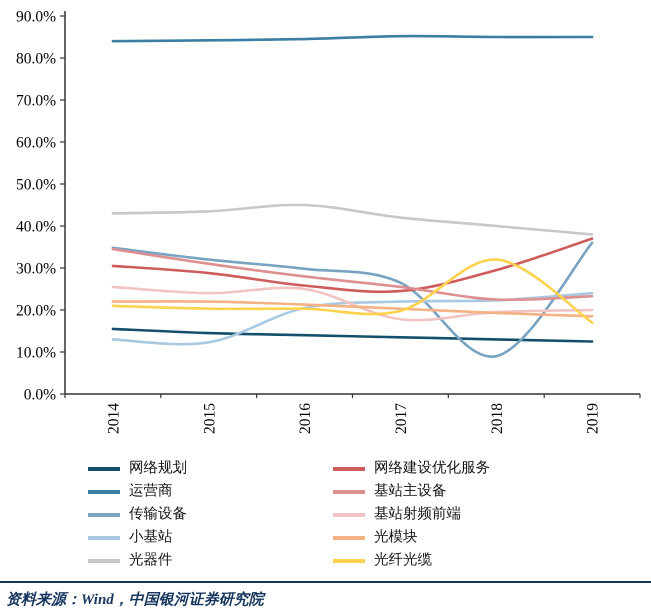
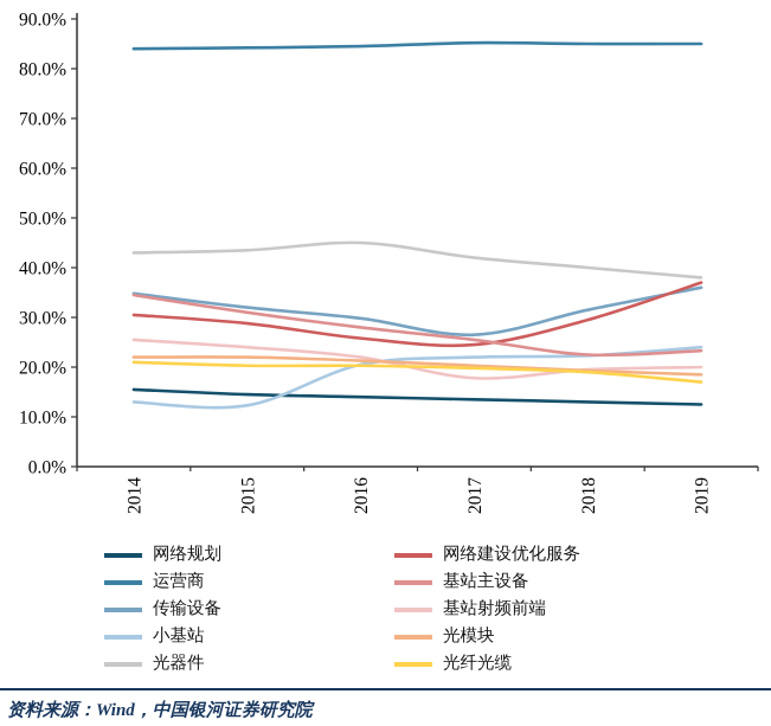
基站射频前端/2016: 25% -> 22%
传输设备/2018: 9% -> 32%
光纤光缆/2018: 32% -> 19%
